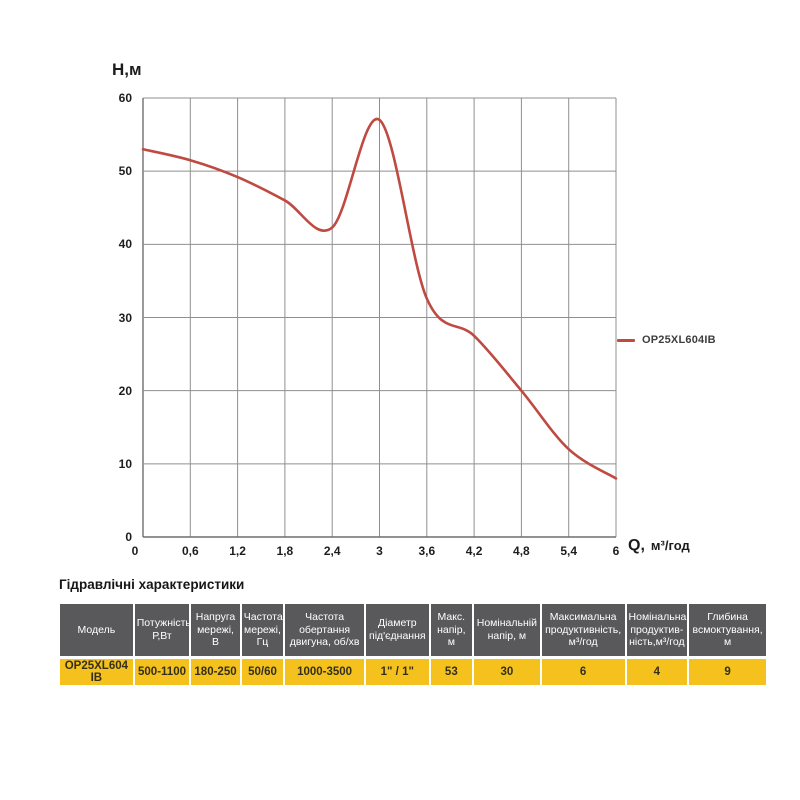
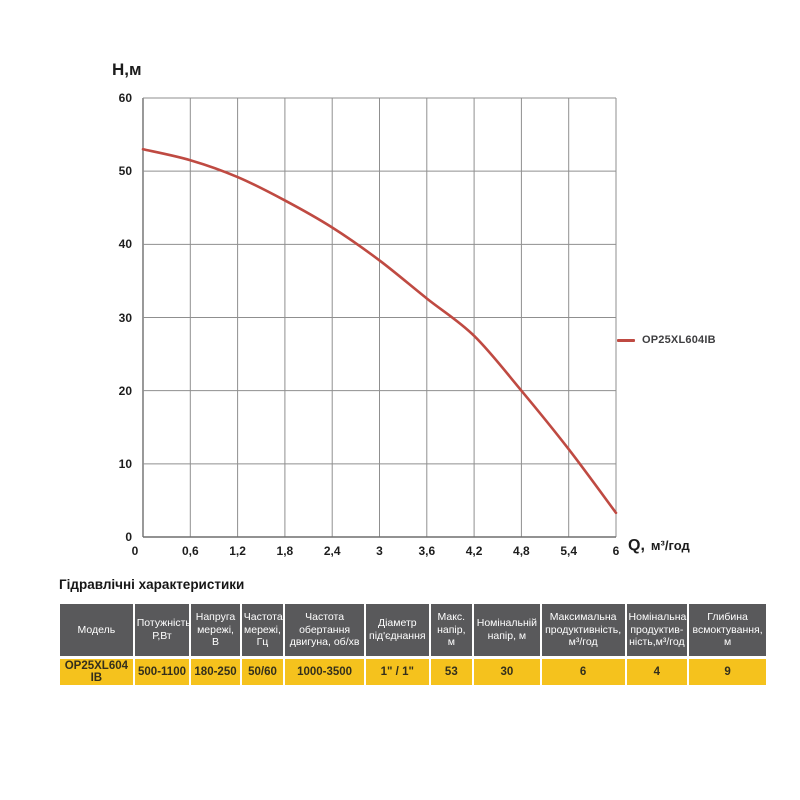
3: 57 -> 38
6: 8 -> 3
